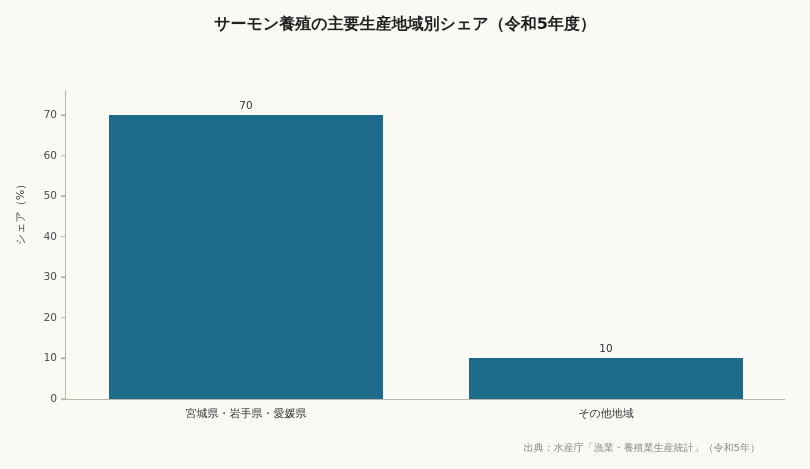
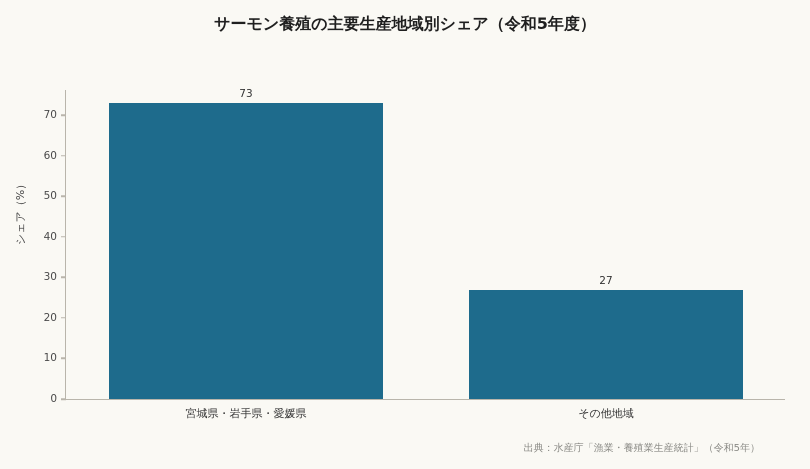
宮城県・岩手県・愛媛県: 70 -> 73
その他地域: 10 -> 27
